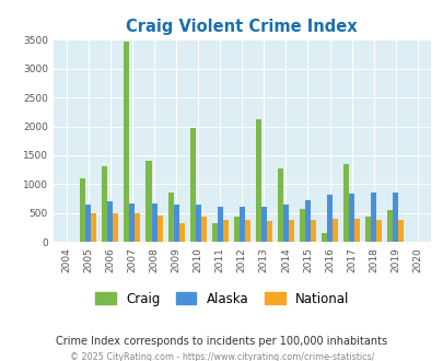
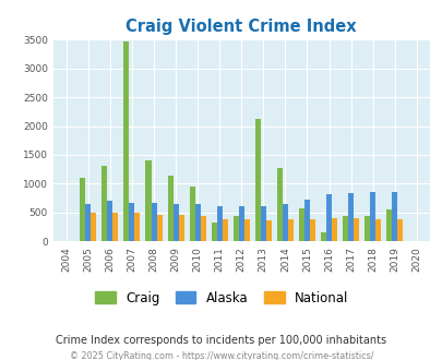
Craig/2009: 860 -> 1130
National/2009: 320 -> 450
Craig/2010: 1980 -> 950
Craig/2017: 1340 -> 430
